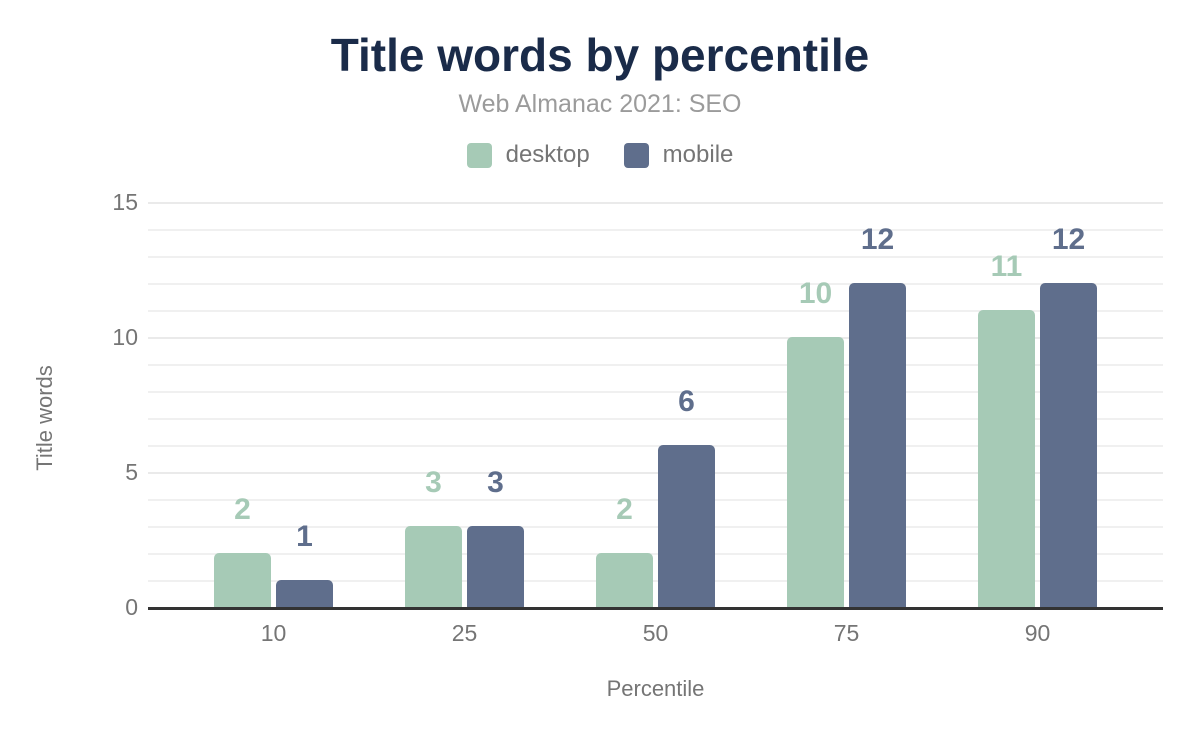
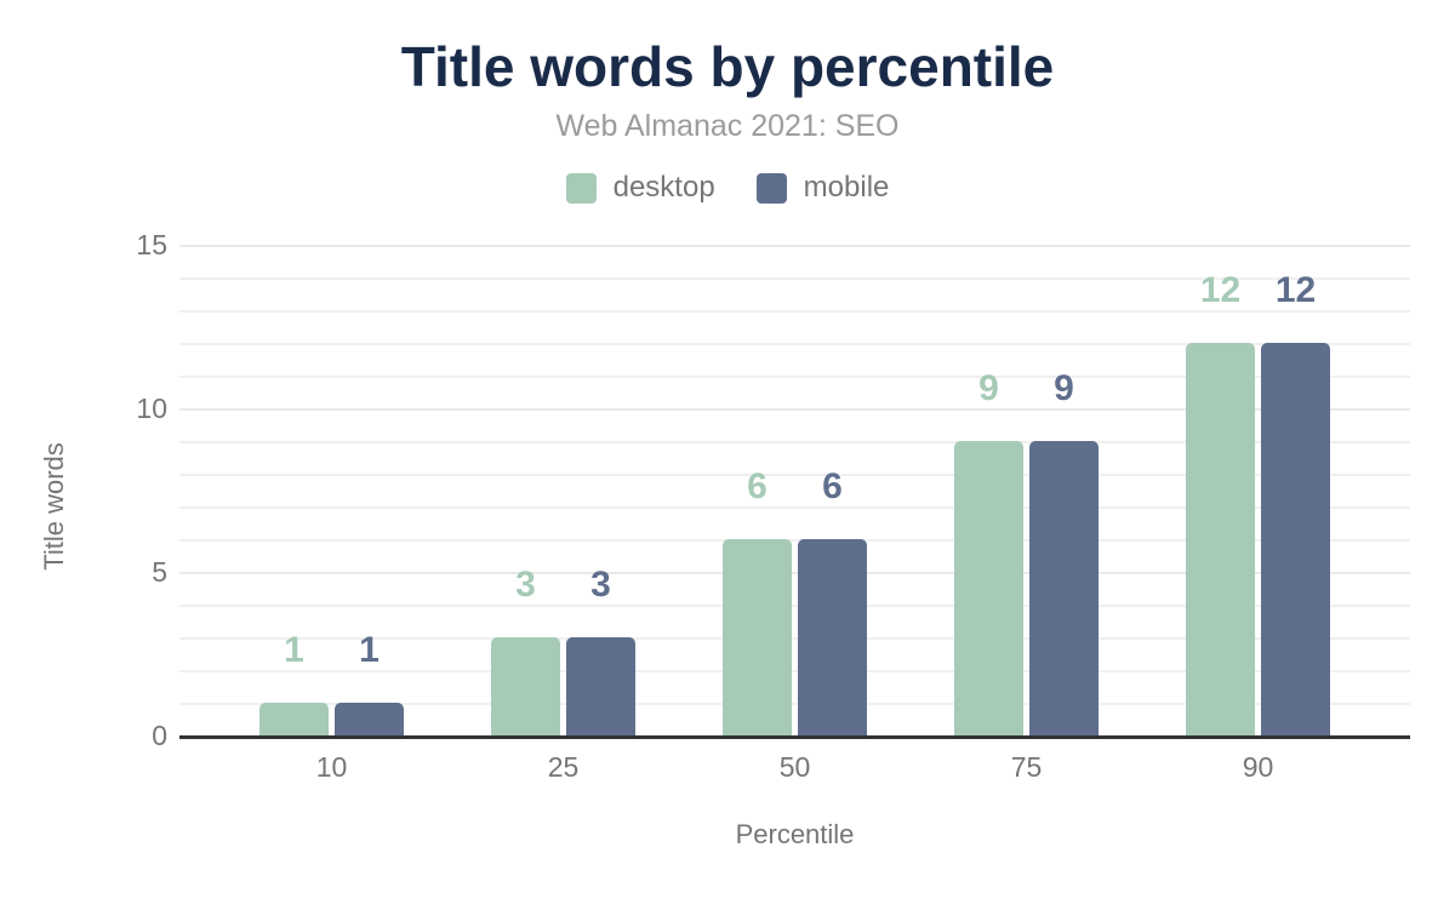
desktop/10: 2 -> 1
desktop/50: 2 -> 6
desktop/75: 10 -> 9
mobile/75: 12 -> 9
desktop/90: 11 -> 12
